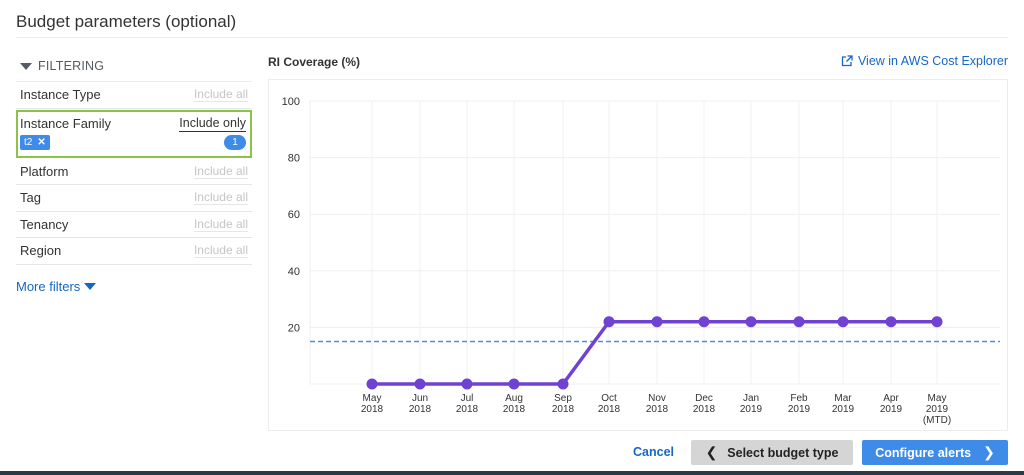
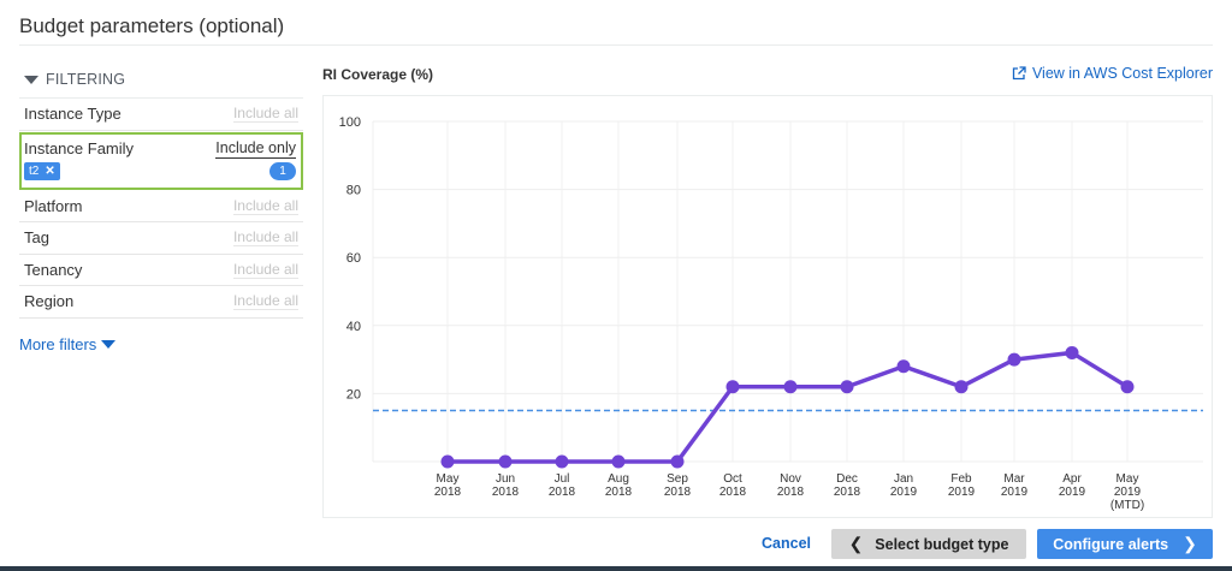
Jan 2019: 22 -> 28
Mar 2019: 22 -> 30
Apr 2019: 22 -> 32
